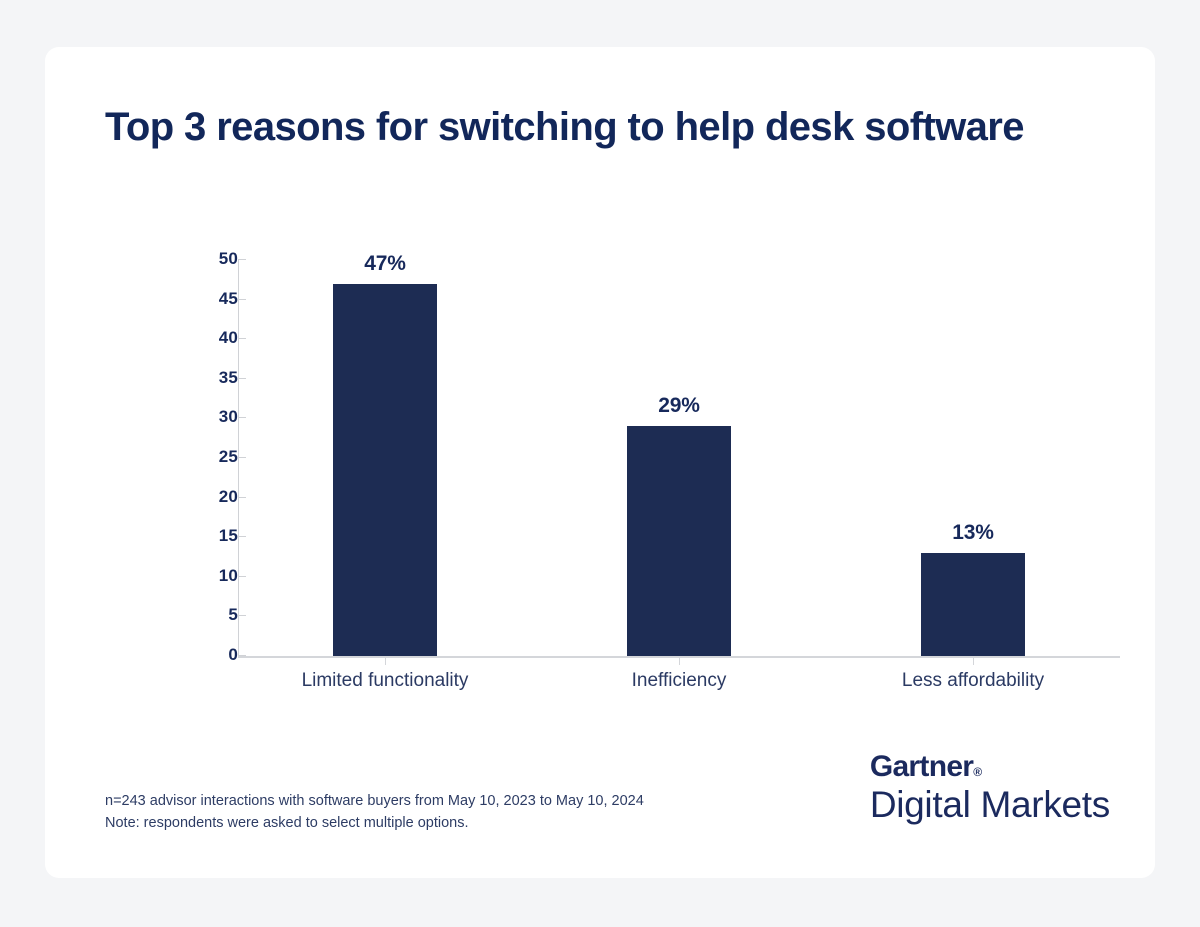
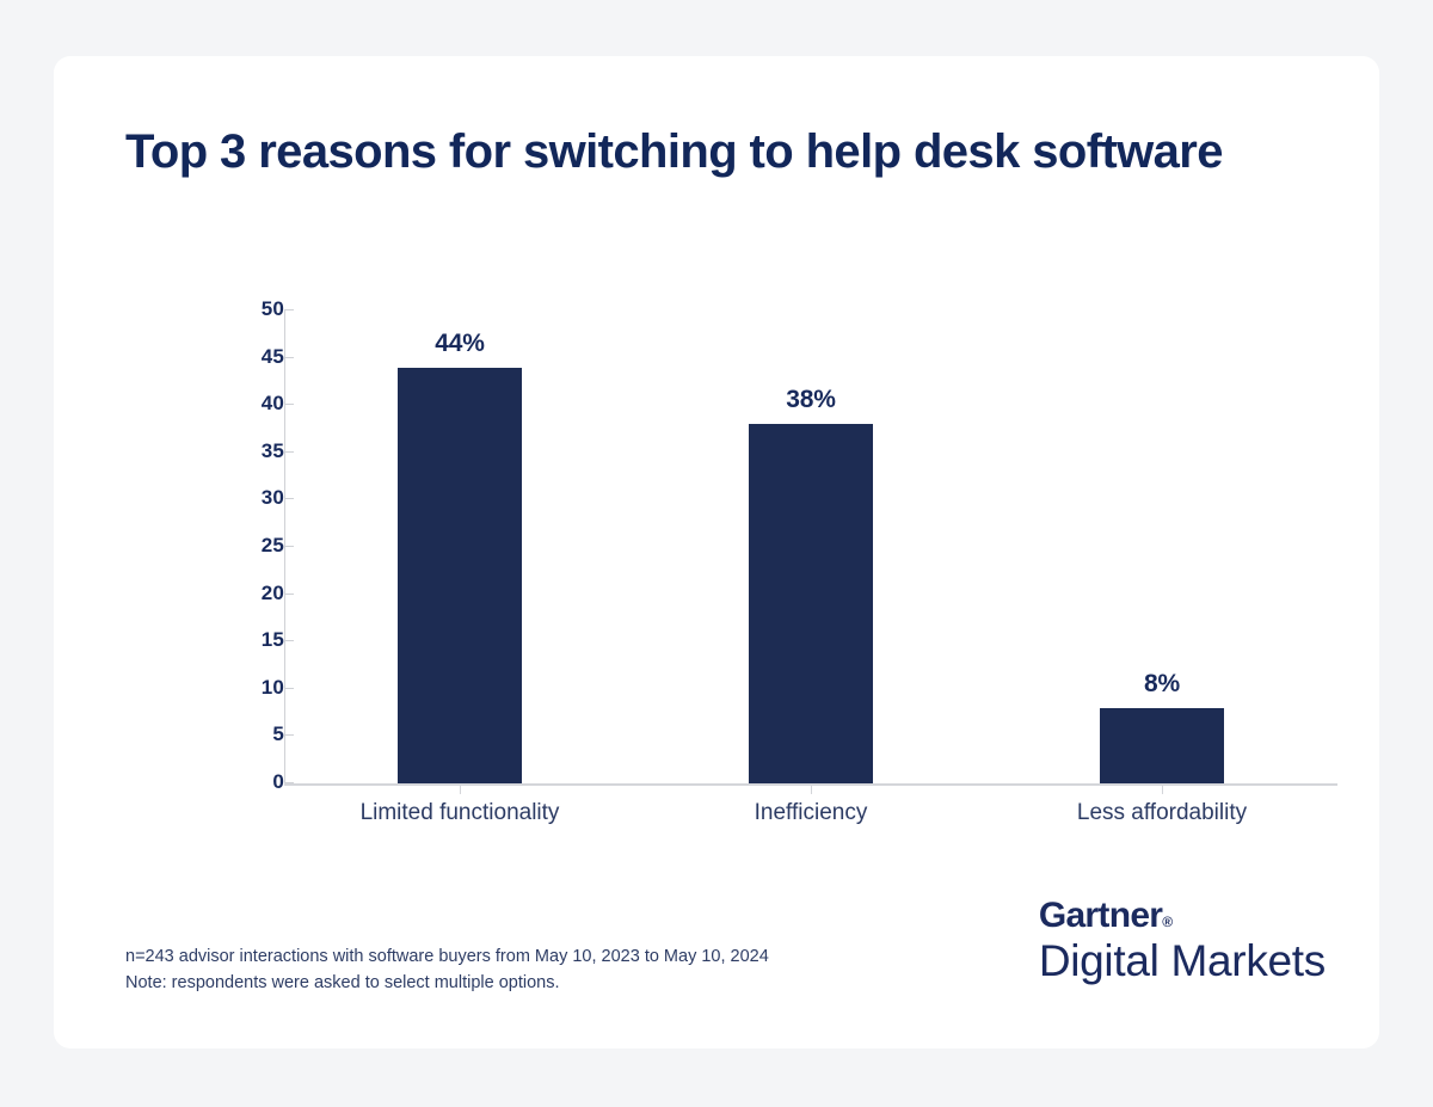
Limited functionality: 47% -> 44%
Inefficiency: 29% -> 38%
Less affordability: 13% -> 8%
